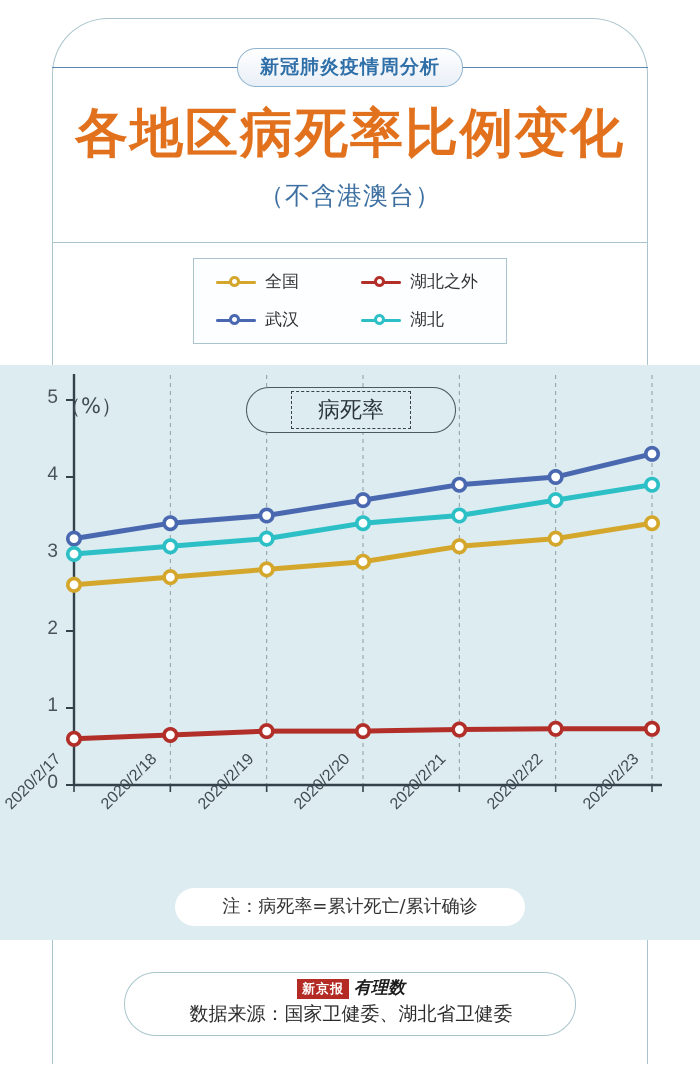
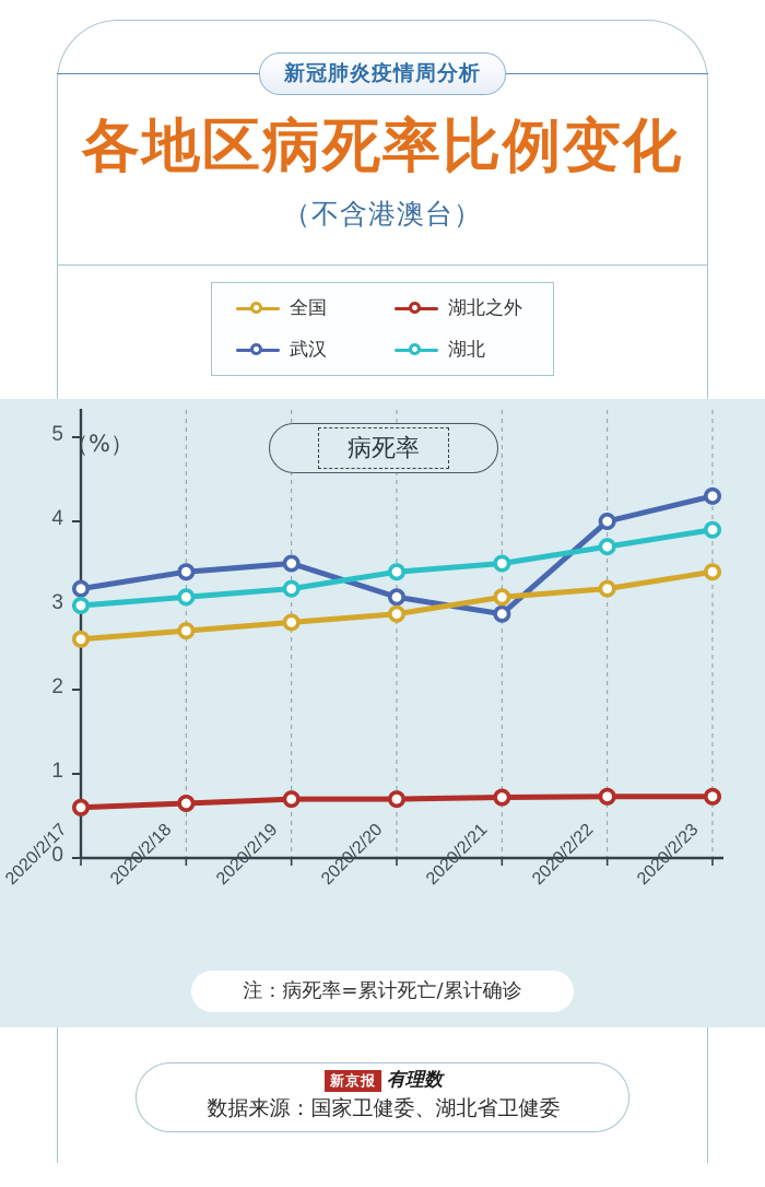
武汉/2020/2/20: 3.7 -> 3.1
武汉/2020/2/21: 3.9 -> 2.9
